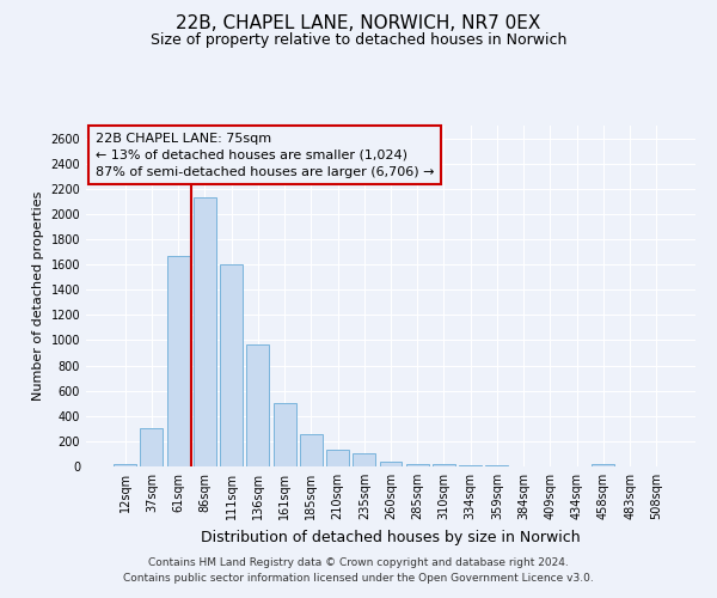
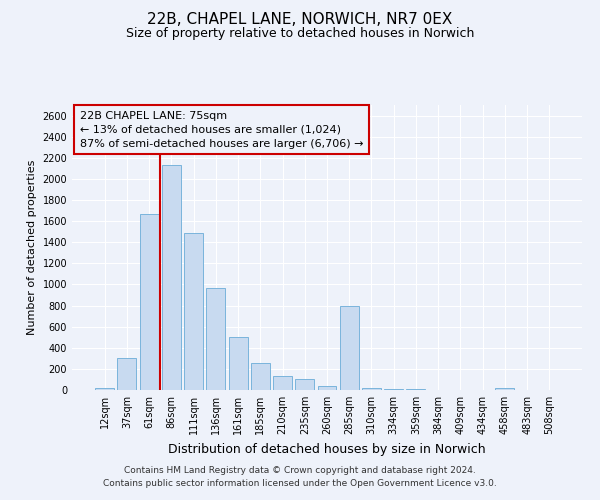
111sqm: 1600 -> 1490
285sqm: 20 -> 800
